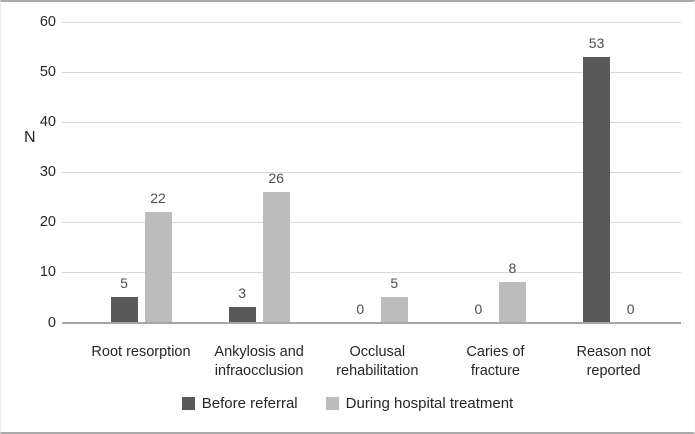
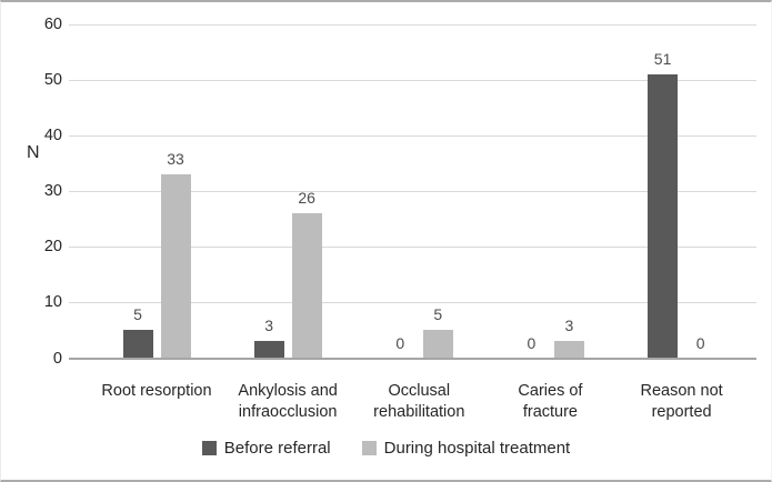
During hospital treatment/Root resorption: 22 -> 33
During hospital treatment/Caries of fracture: 8 -> 3
Before referral/Reason not reported: 53 -> 51
